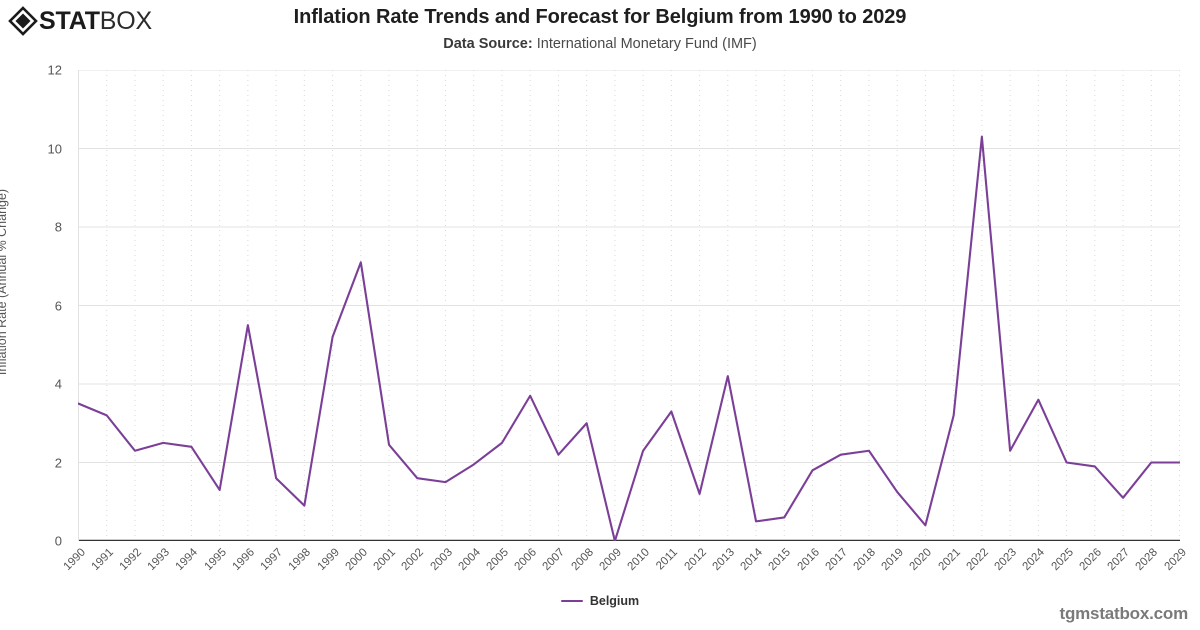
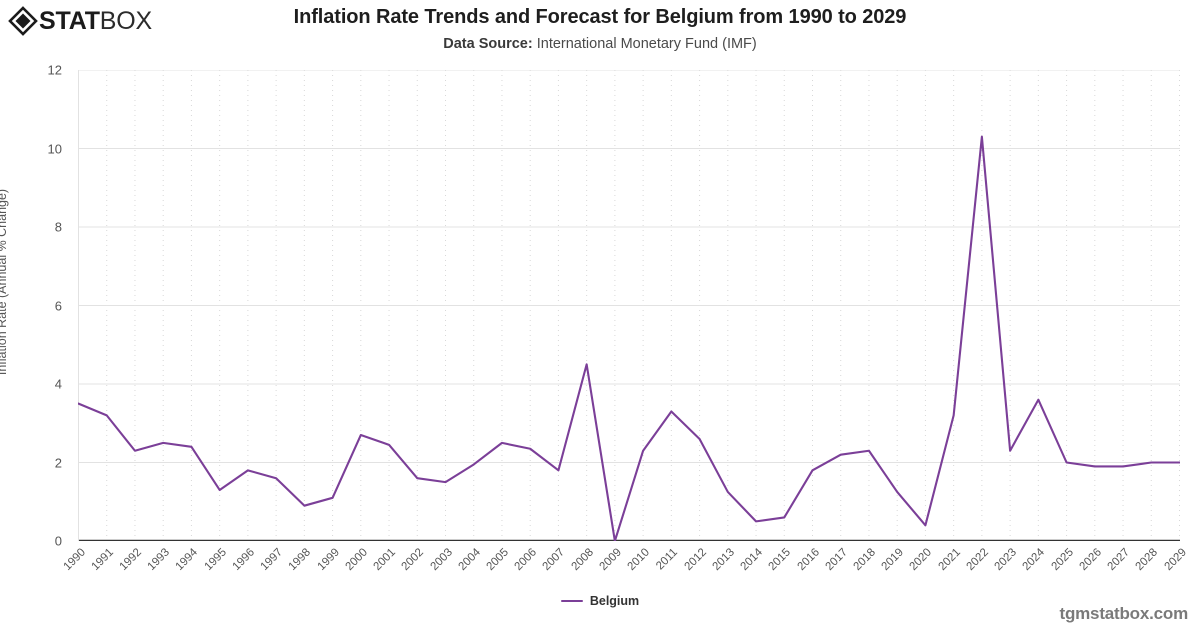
1996: 5.5 -> 1.8
1999: 5.2 -> 1.1
2000: 7.1 -> 2.7
2006: 3.7 -> 2.4
2007: 2.2 -> 1.8
2008: 3.0 -> 4.5
2012: 1.2 -> 2.6
2013: 4.2 -> 1.2
2027: 1.1 -> 1.9
